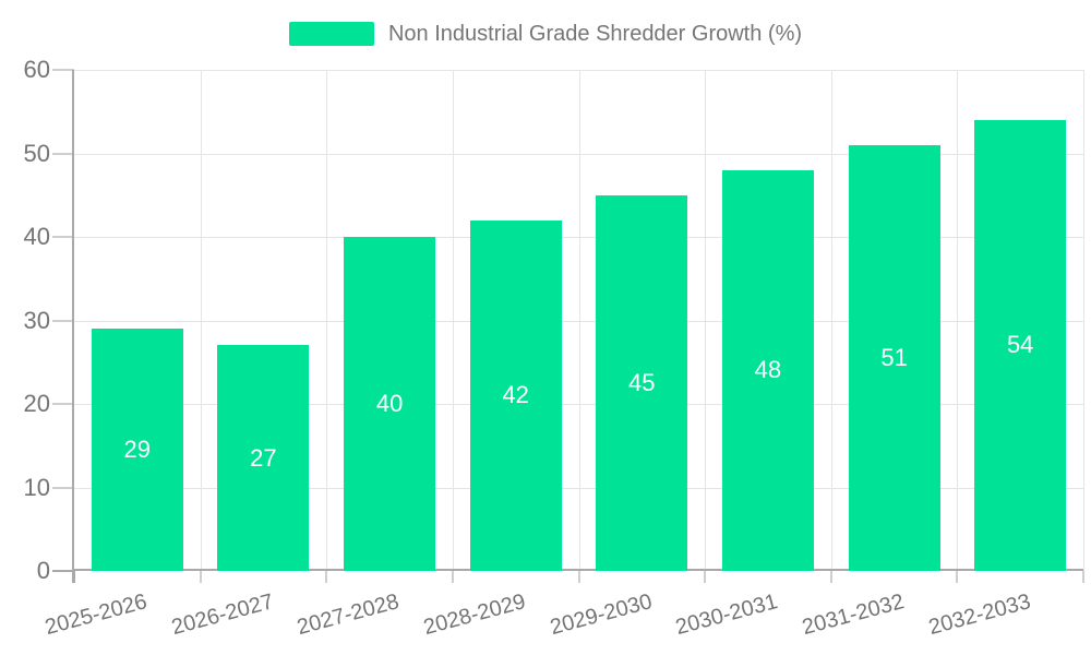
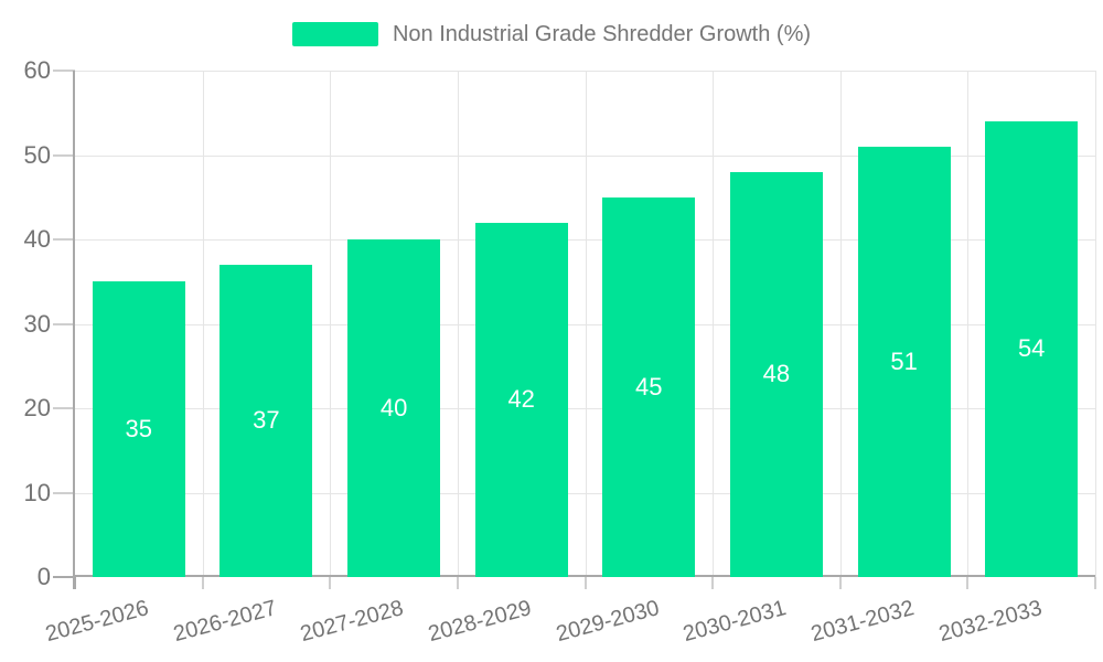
2025-2026: 29 -> 35
2026-2027: 27 -> 37
